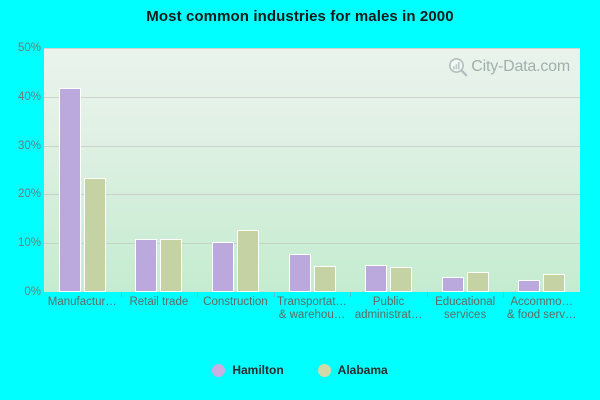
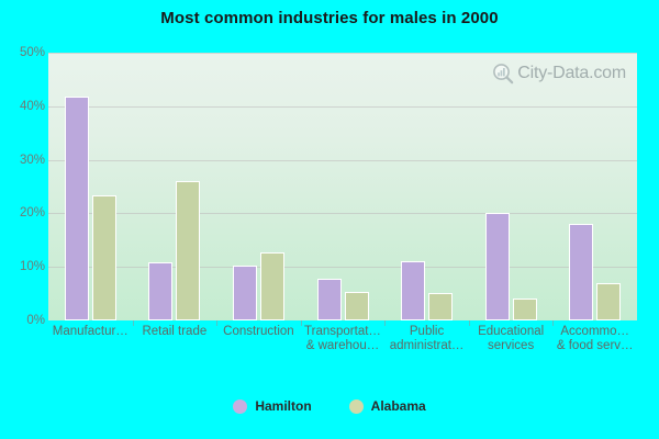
Alabama/Retail trade: 11% -> 26%
Hamilton/Public administrat…: 6% -> 11%
Hamilton/Educational services: 3% -> 20%
Hamilton/Accommo… & food serv…: 2% -> 18%
Alabama/Accommo… & food serv…: 4% -> 7%
